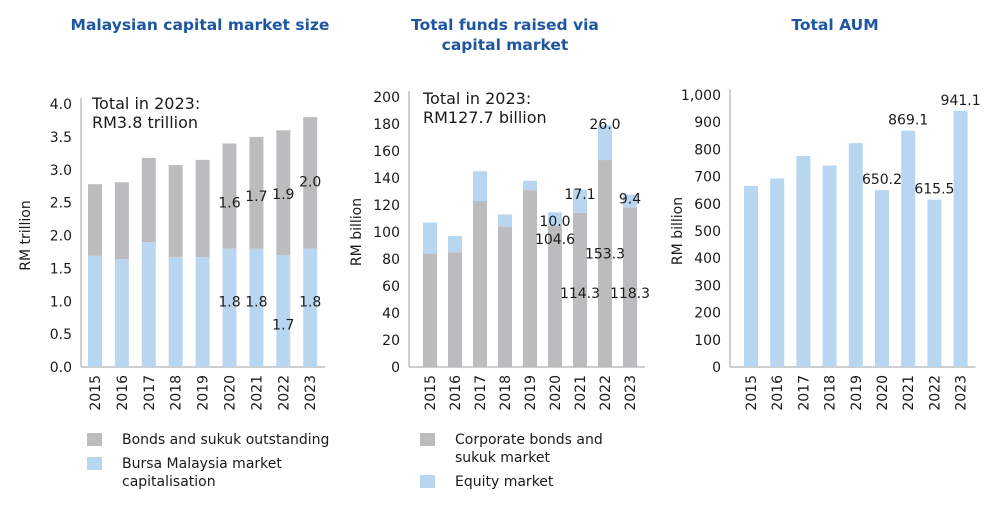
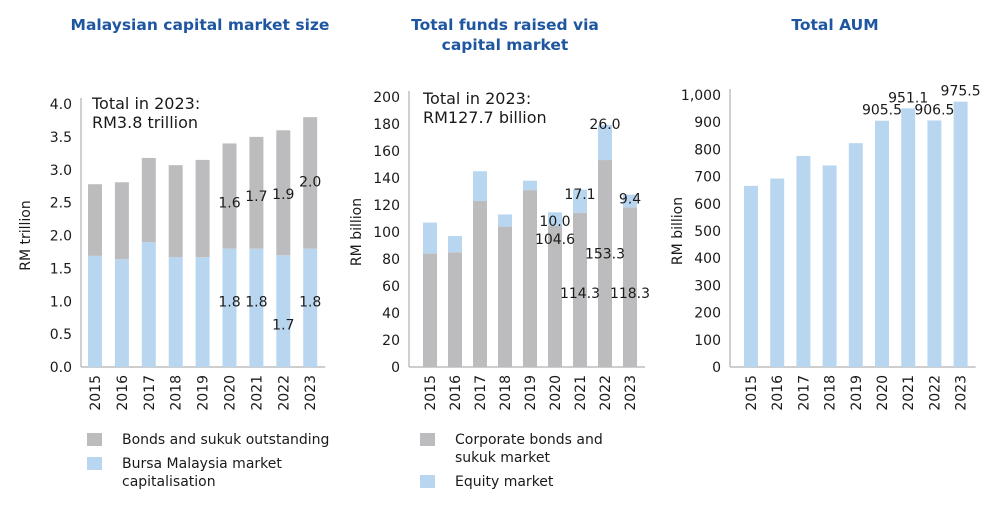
Total AUM/2020: 650.2 -> 905.5
Total AUM/2021: 869.1 -> 951.1
Total AUM/2022: 615.5 -> 906.5
Total AUM/2023: 941.1 -> 975.5
